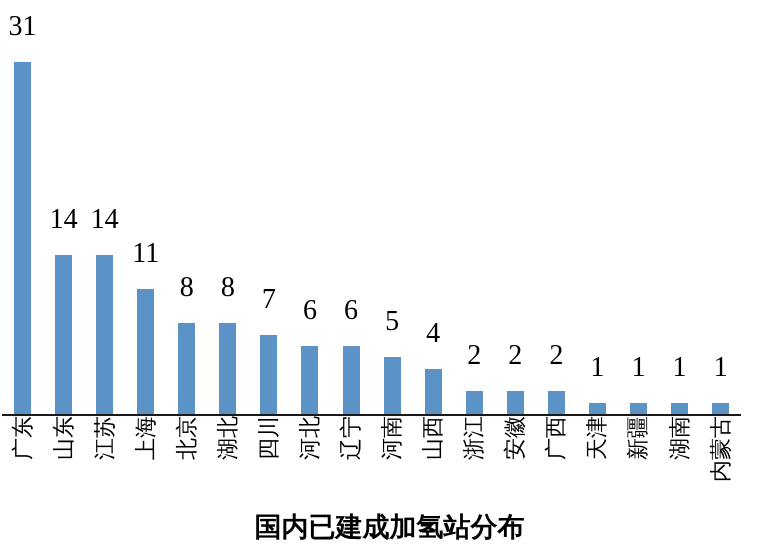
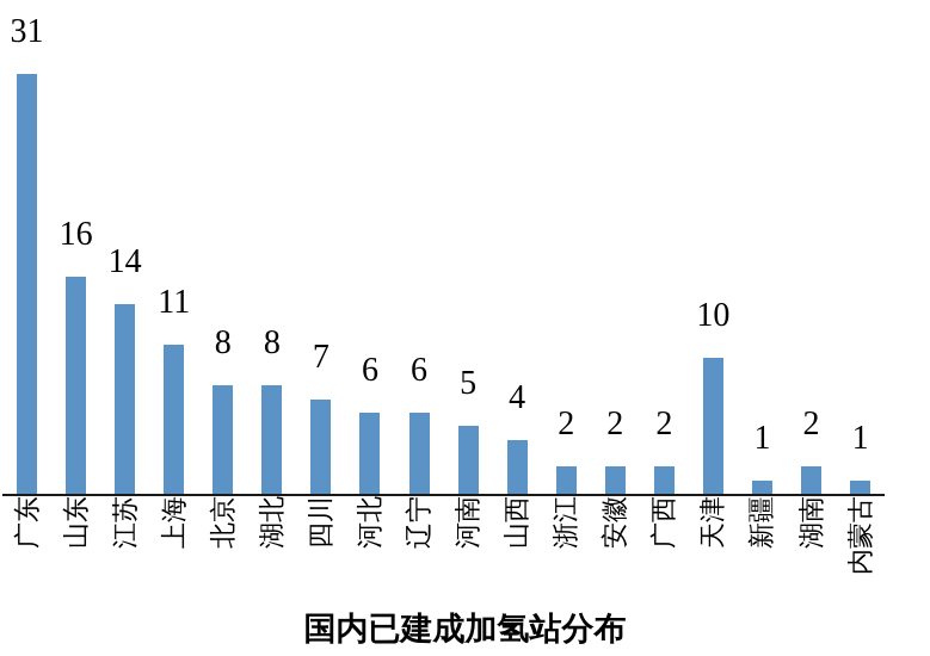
山东: 14 -> 16
天津: 1 -> 10
湖南: 1 -> 2
